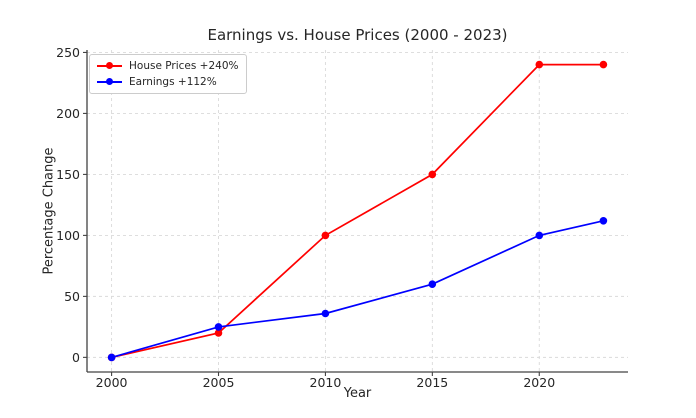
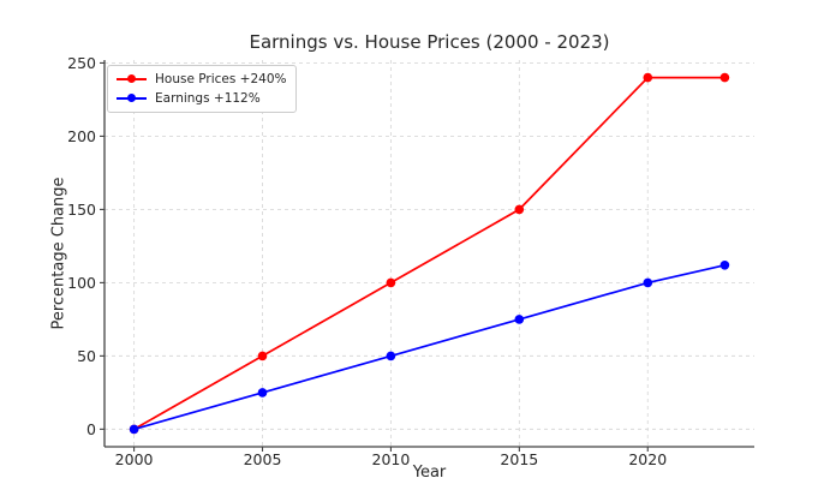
House Prices +240%/2005: 20 -> 50
Earnings +112%/2010: 36 -> 50
Earnings +112%/2015: 60 -> 75
